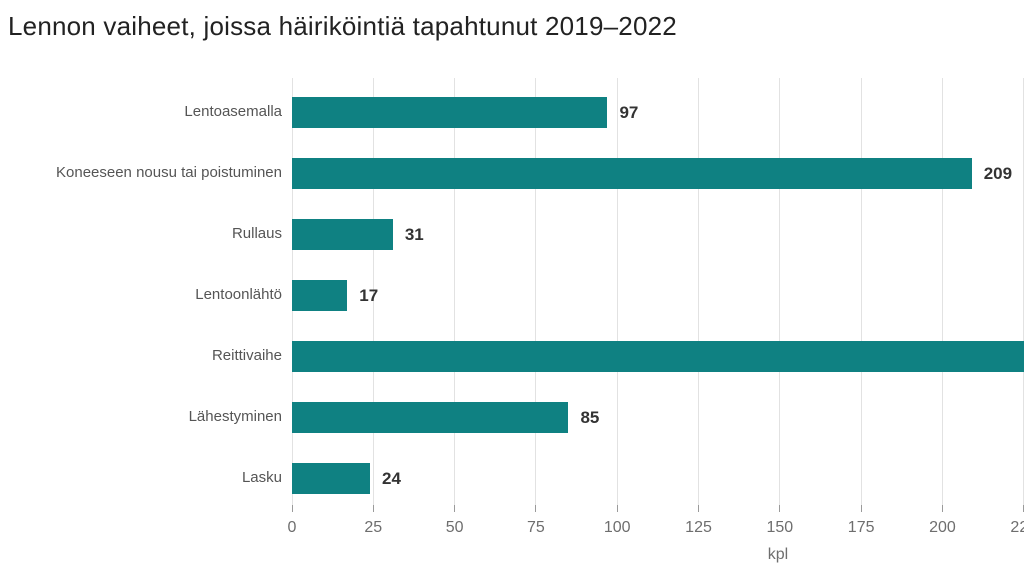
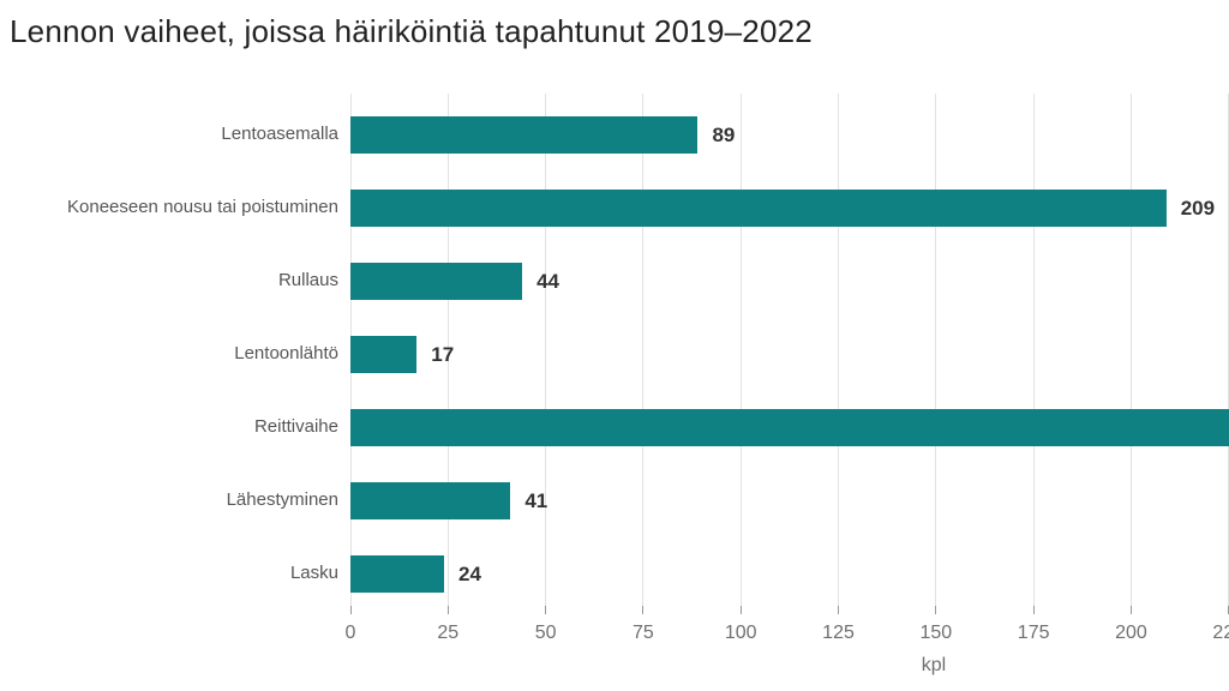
Lentoasemalla: 97 -> 89
Rullaus: 31 -> 44
Lähestyminen: 85 -> 41
